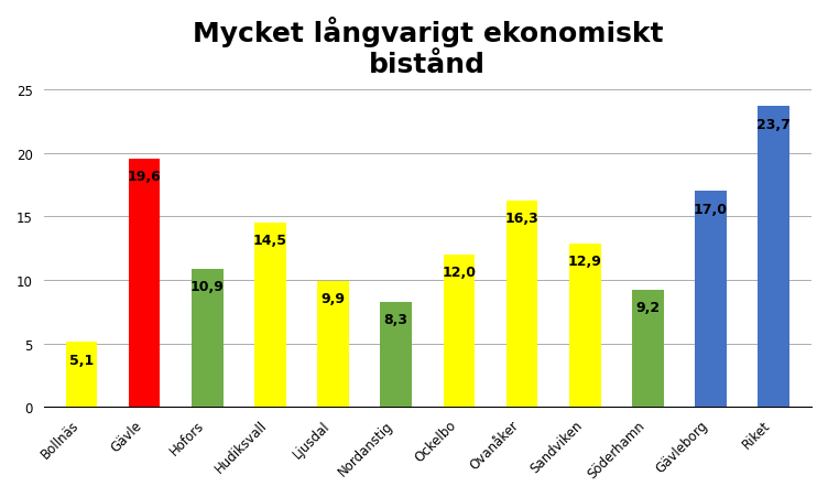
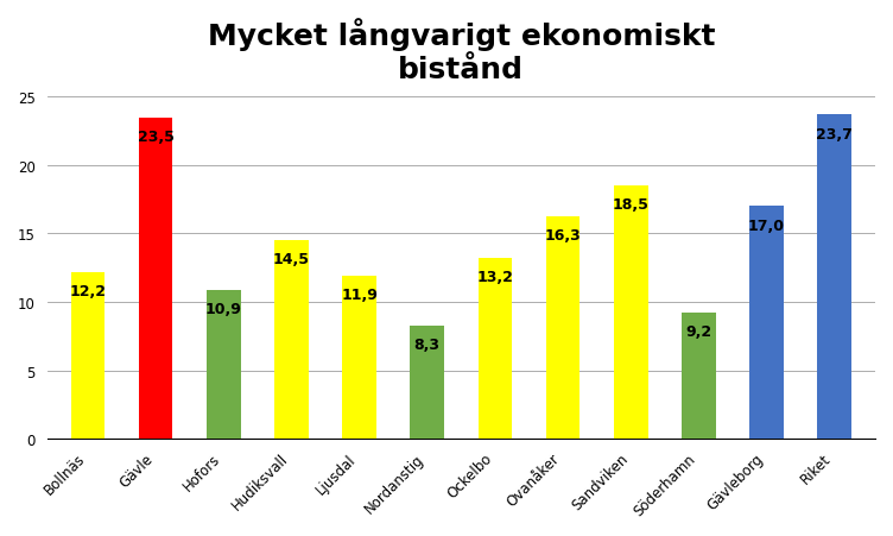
Bollnäs: 5,1 -> 12,2
Gävle: 19,6 -> 23,5
Ljusdal: 9,9 -> 11,9
Ockelbo: 12,0 -> 13,2
Sandviken: 12,9 -> 18,5
